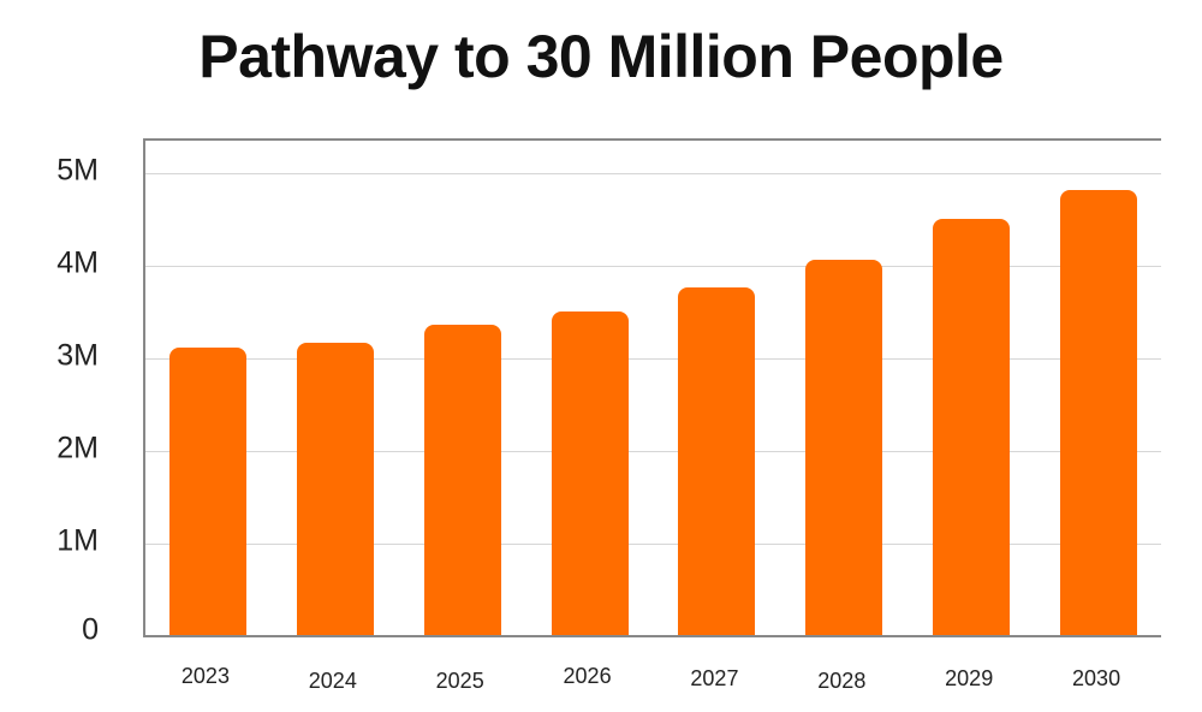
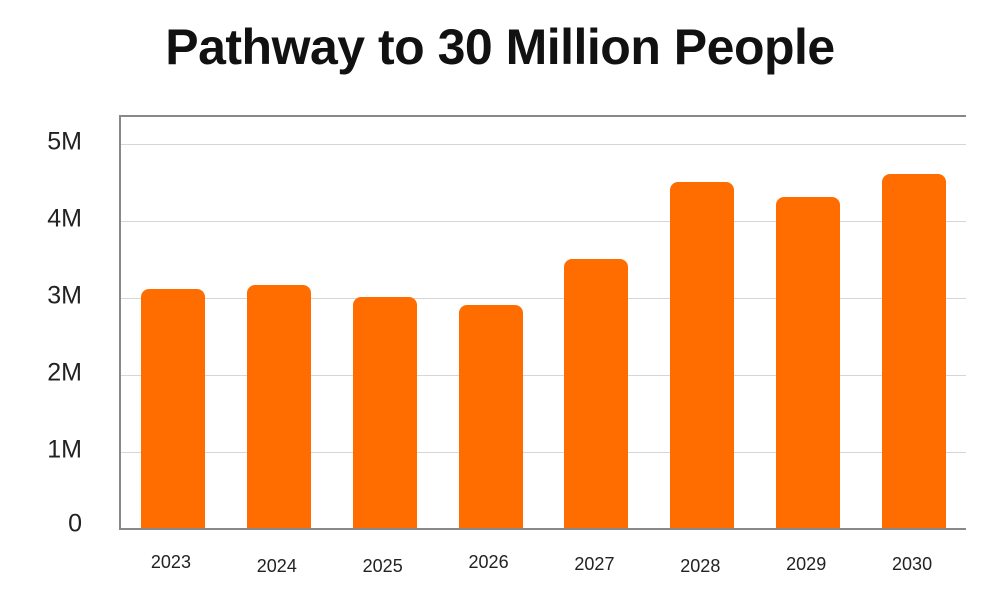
2025: 3.4M -> 3.0M
2026: 3.5M -> 2.9M
2027: 3.8M -> 3.5M
2028: 4.0M -> 4.5M
2029: 4.5M -> 4.3M
2030: 4.8M -> 4.6M
